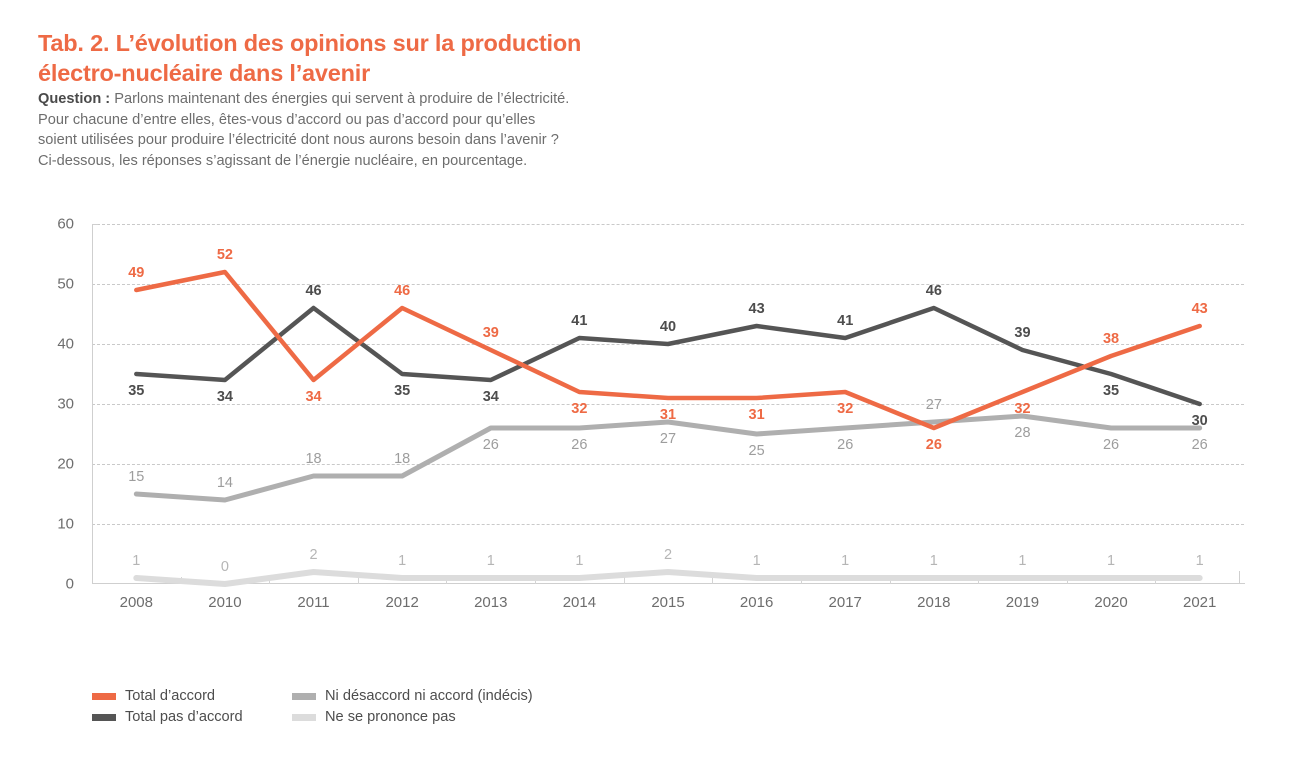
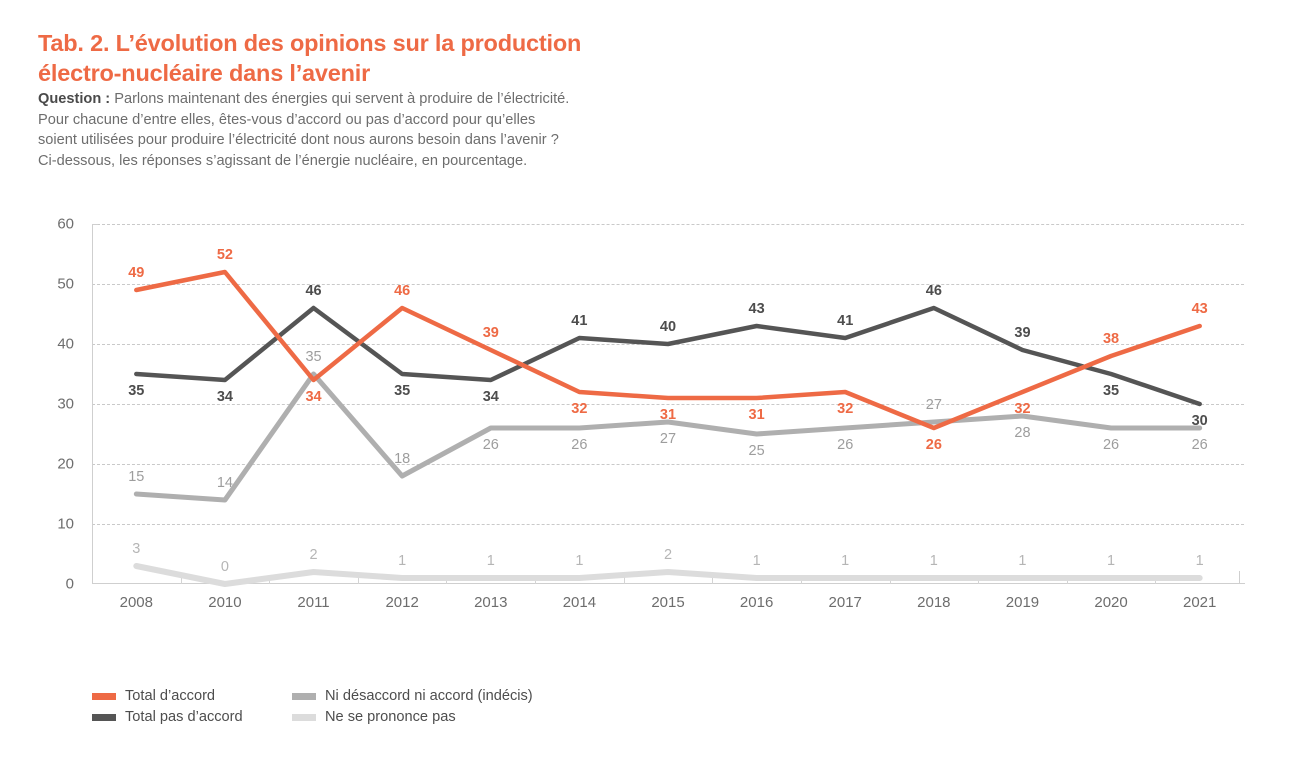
Ne se prononce pas/2008: 1 -> 3
Ni désaccord ni accord (indécis)/2011: 18 -> 35
